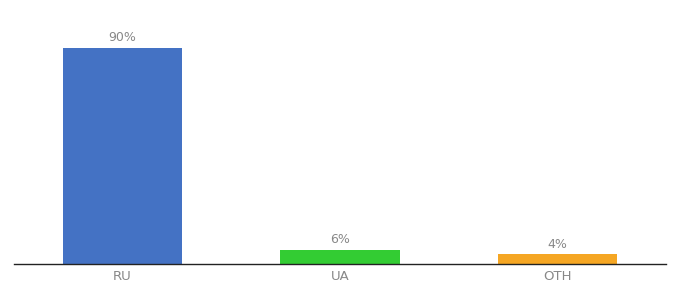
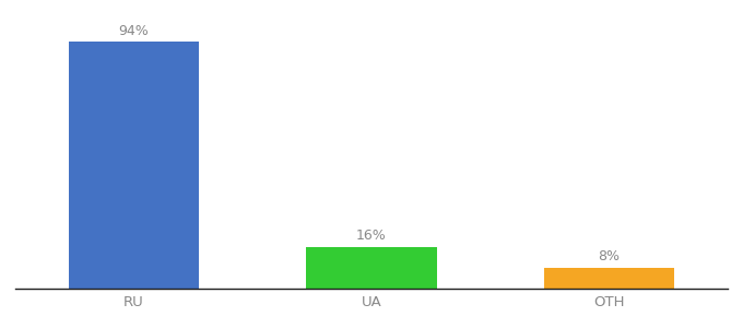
RU: 90% -> 94%
UA: 6% -> 16%
OTH: 4% -> 8%
